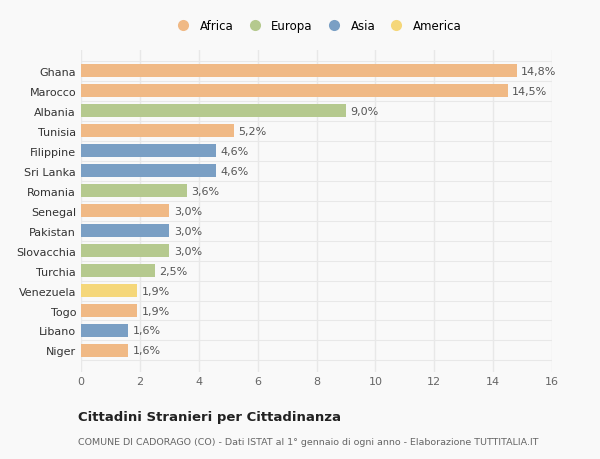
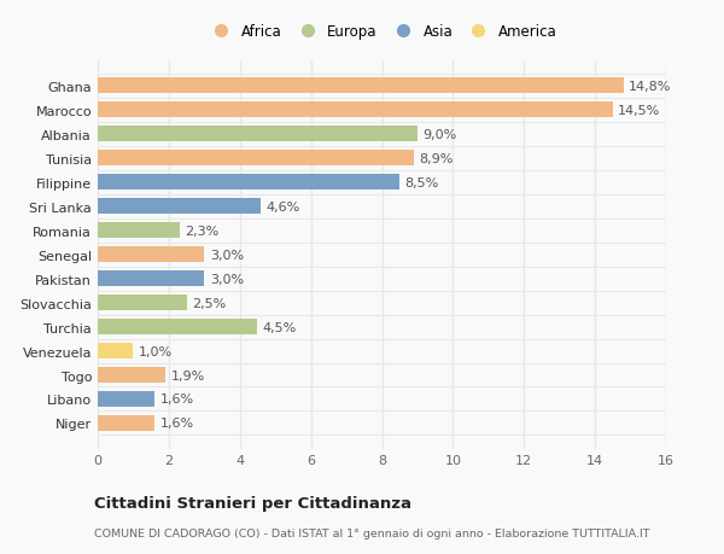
Tunisia: 5,2% -> 8,9%
Filippine: 4,6% -> 8,5%
Romania: 3,6% -> 2,3%
Slovacchia: 3,0% -> 2,5%
Turchia: 2,5% -> 4,5%
Venezuela: 1,9% -> 1,0%
